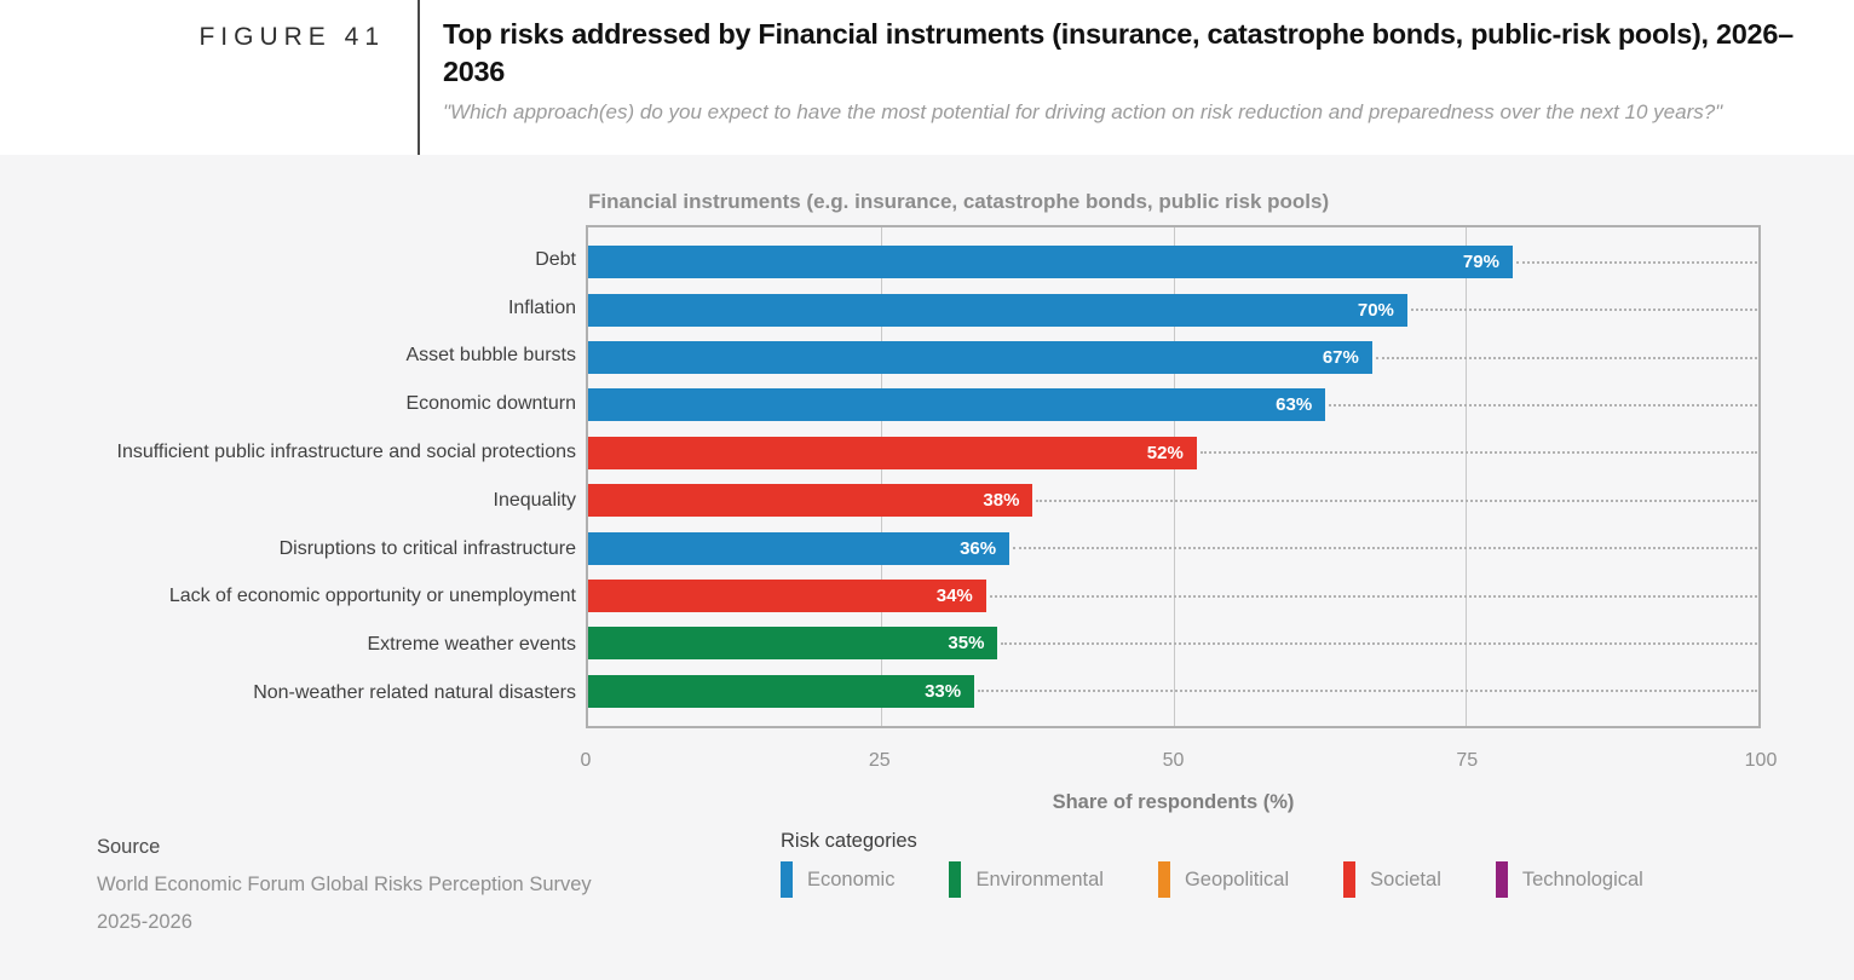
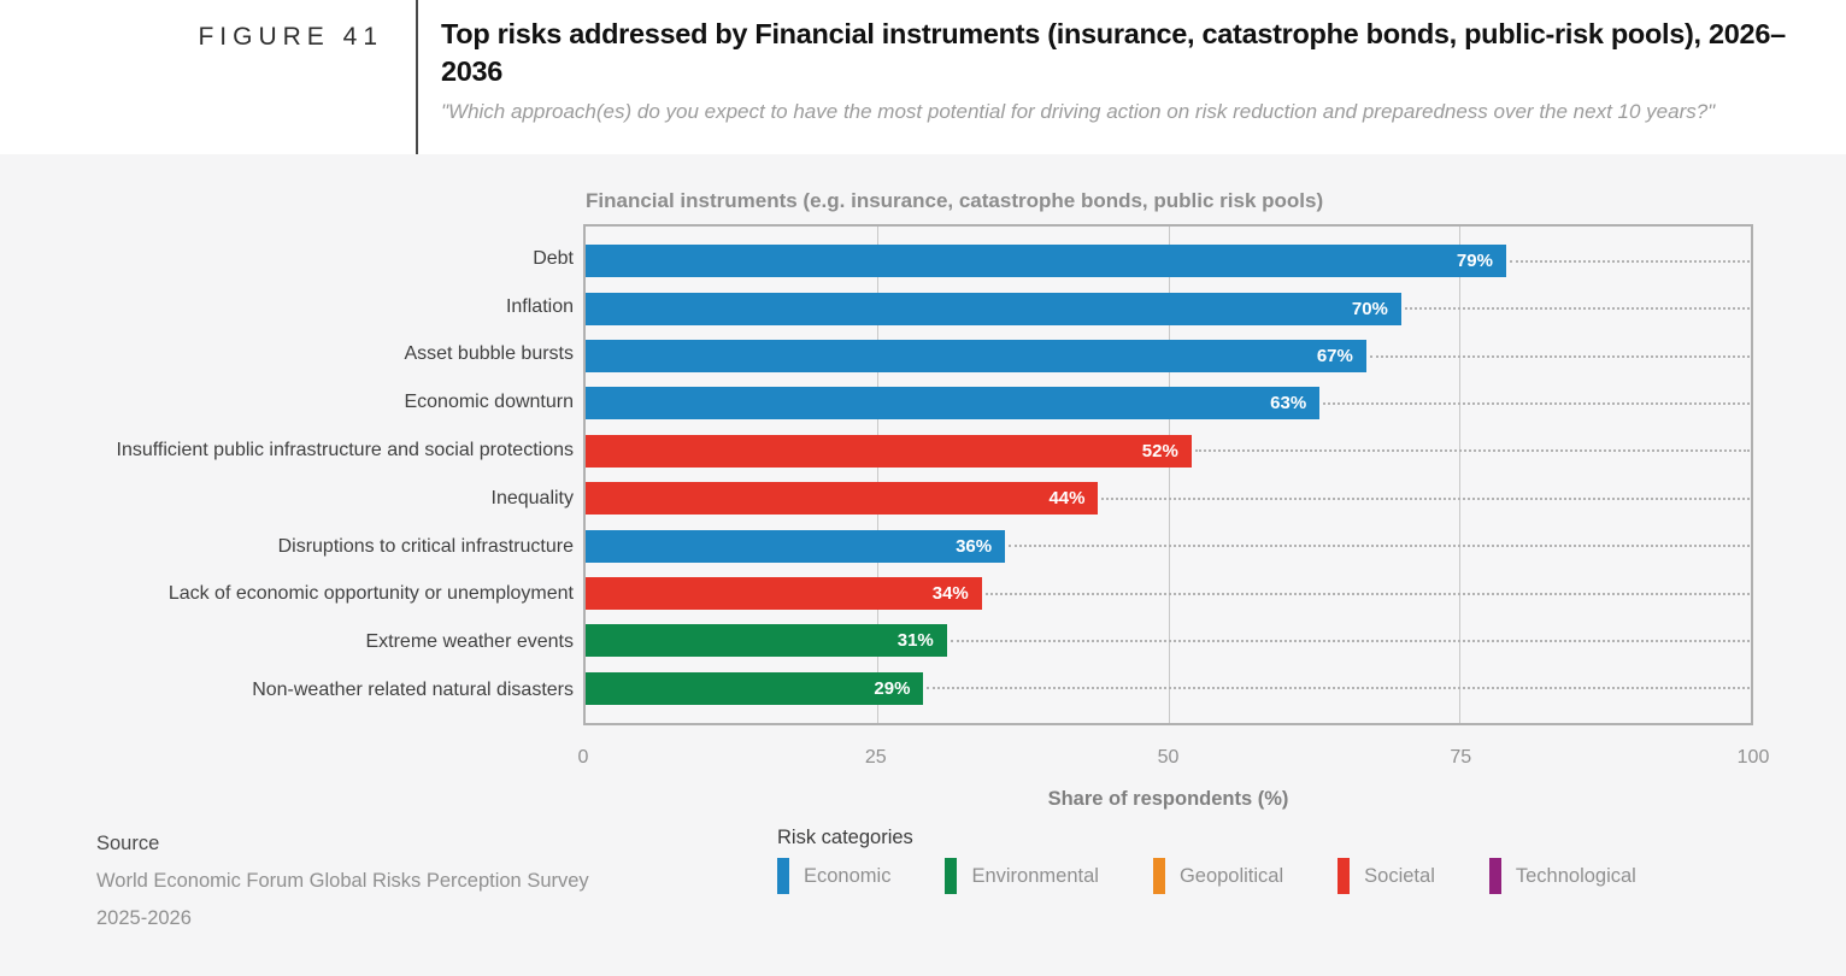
Inequality: 38% -> 44%
Extreme weather events: 35% -> 31%
Non-weather related natural disasters: 33% -> 29%
